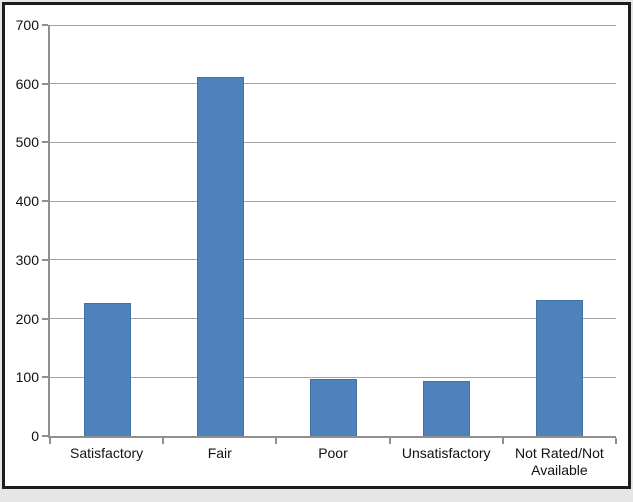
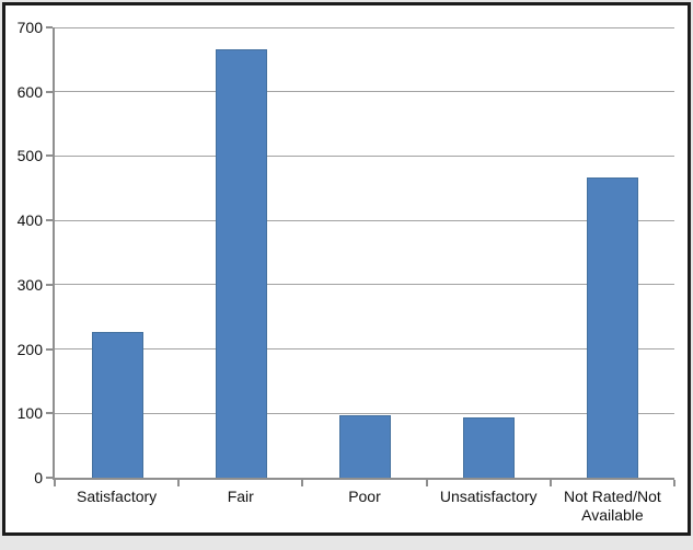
Fair: 610 -> 660
Not Rated/Not Available: 230 -> 460
